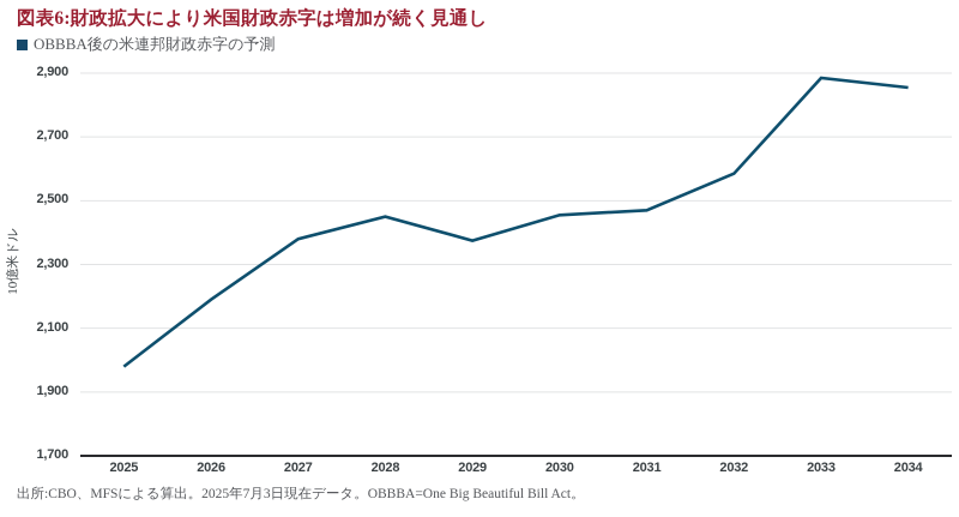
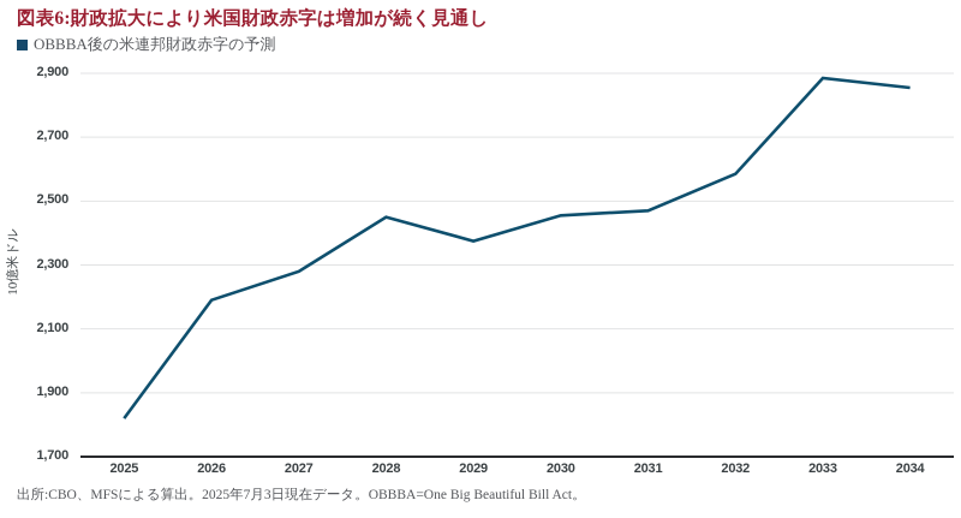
2025: 1980 -> 1820
2027: 2380 -> 2280
